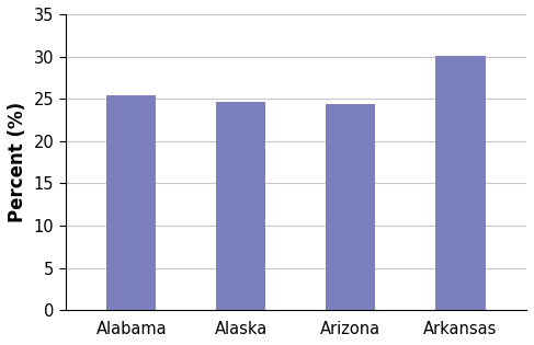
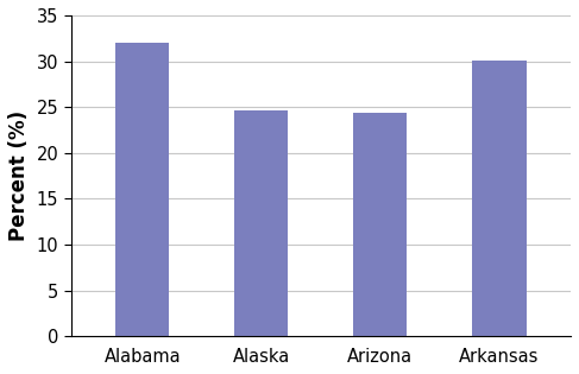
Alabama: 25.4 -> 32.0
